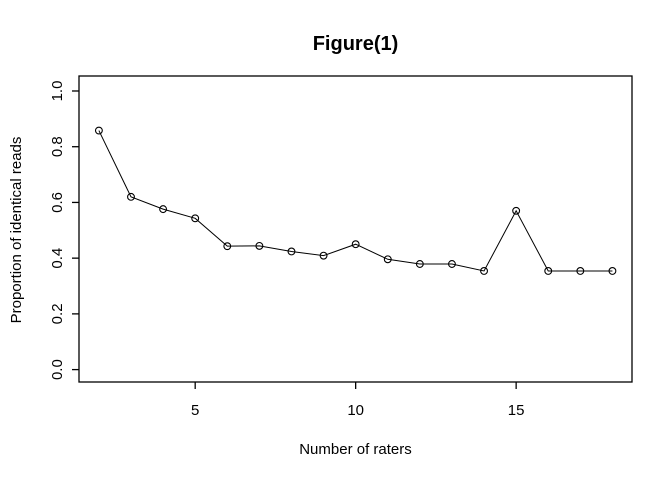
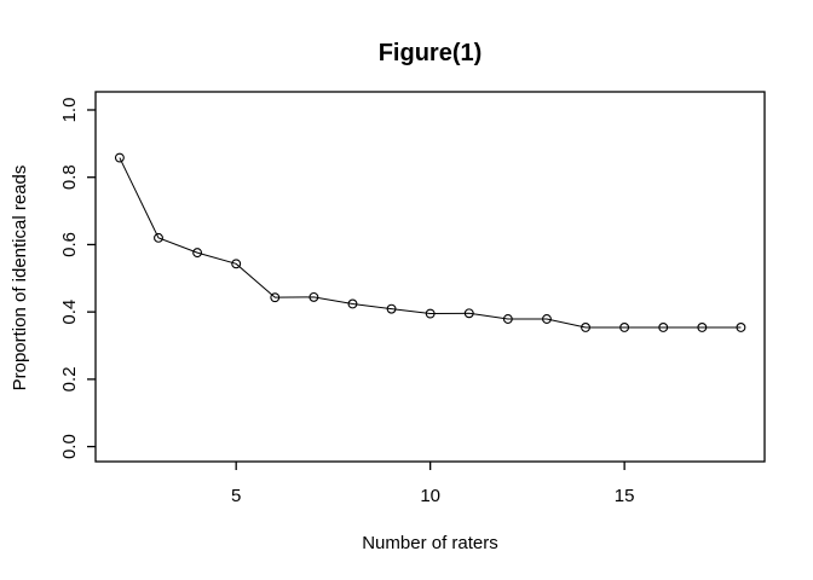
10: 0.45 -> 0.40
15: 0.57 -> 0.35
